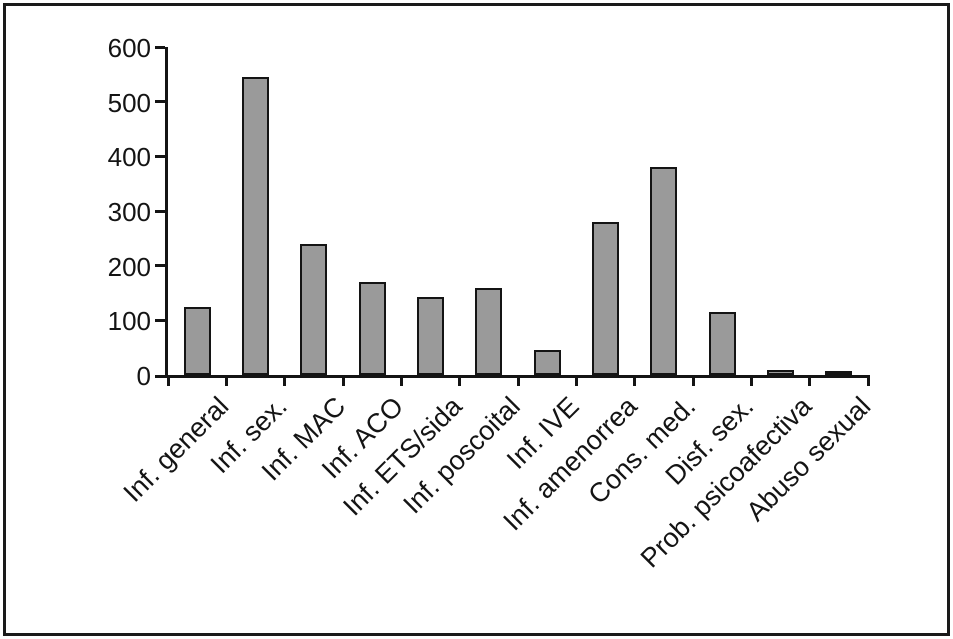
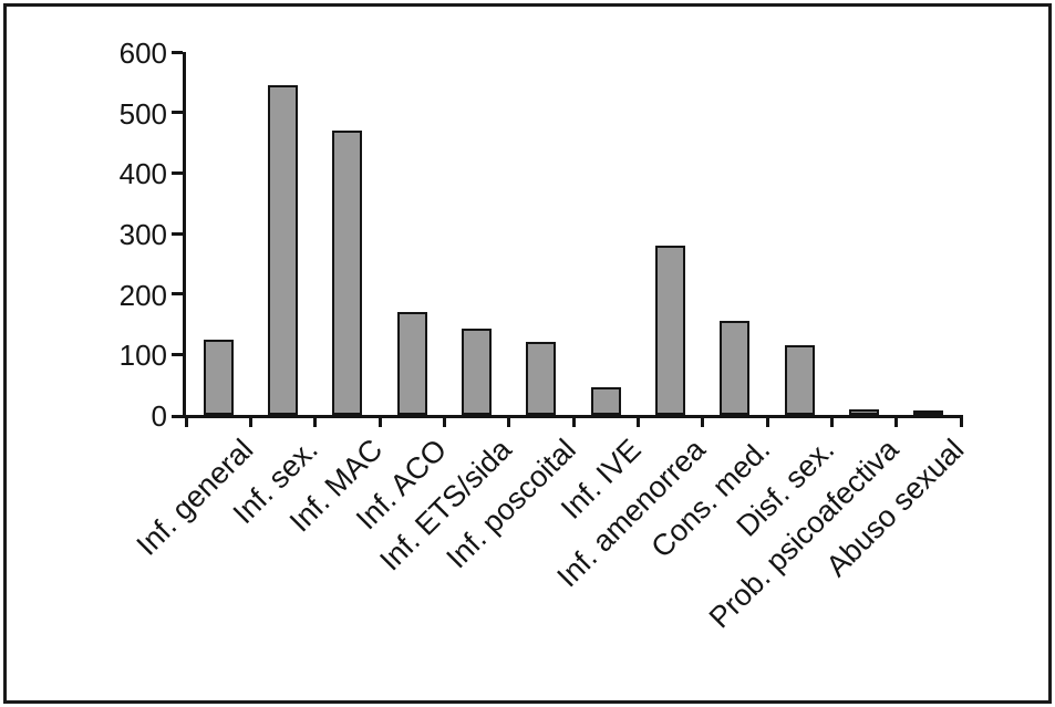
Inf. MAC: 240 -> 470
Inf. poscoital: 160 -> 120
Cons. med.: 380 -> 160
